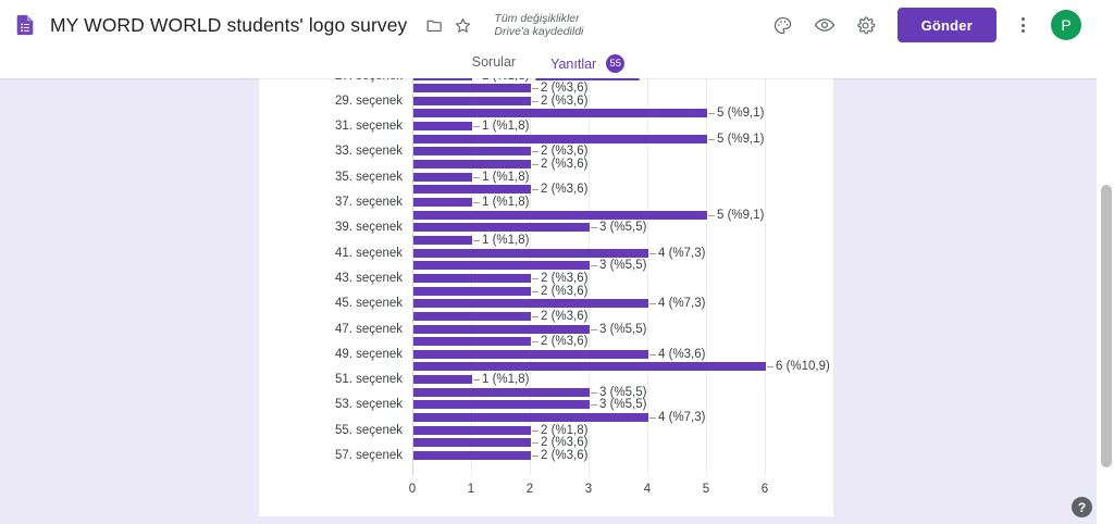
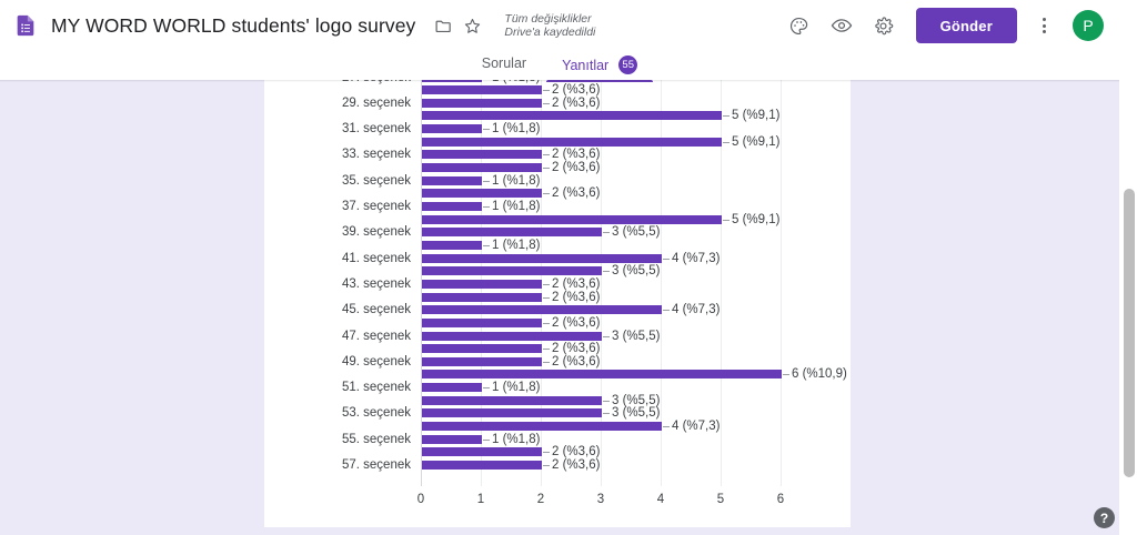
49. seçenek: 4 -> 2
55. seçenek: 2 -> 1
